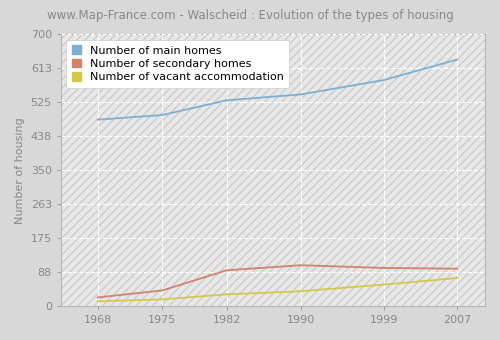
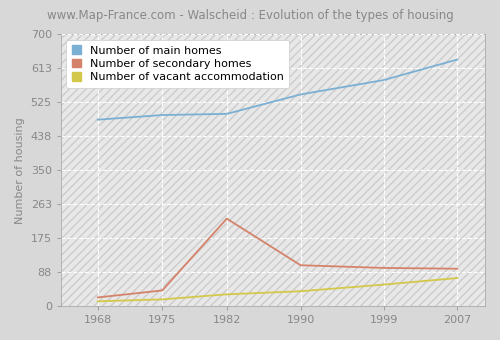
Number of main homes/1982: 530 -> 495
Number of secondary homes/1982: 92 -> 225
